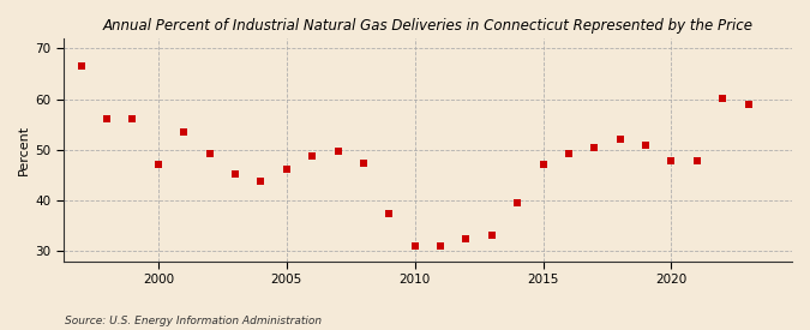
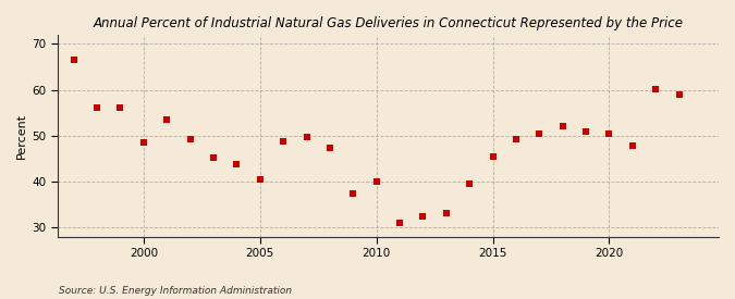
2000: 47.0 -> 48.5
2005: 46.2 -> 40.5
2010: 31.0 -> 40.0
2015: 47.2 -> 45.5
2020: 47.7 -> 50.5
